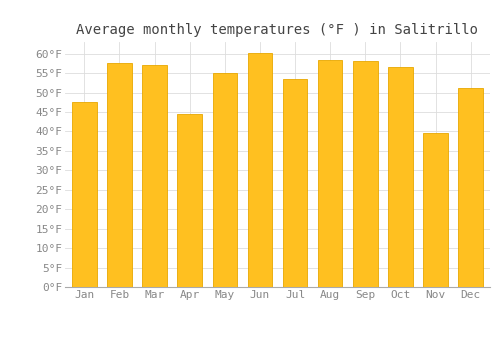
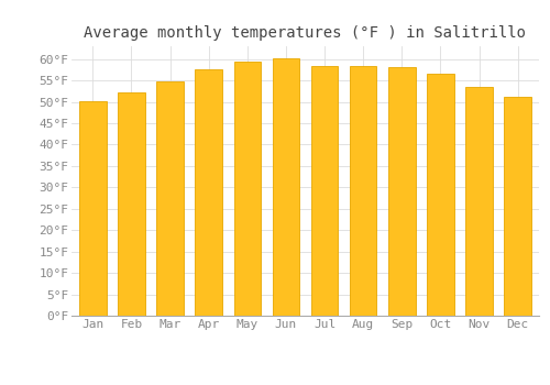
Jan: 47.5°F -> 50.2°F
Feb: 57.5°F -> 52.2°F
Mar: 57.0°F -> 54.8°F
Apr: 44.5°F -> 57.5°F
May: 55.0°F -> 59.5°F
Jul: 53.5°F -> 58.5°F
Nov: 39.5°F -> 53.5°F
